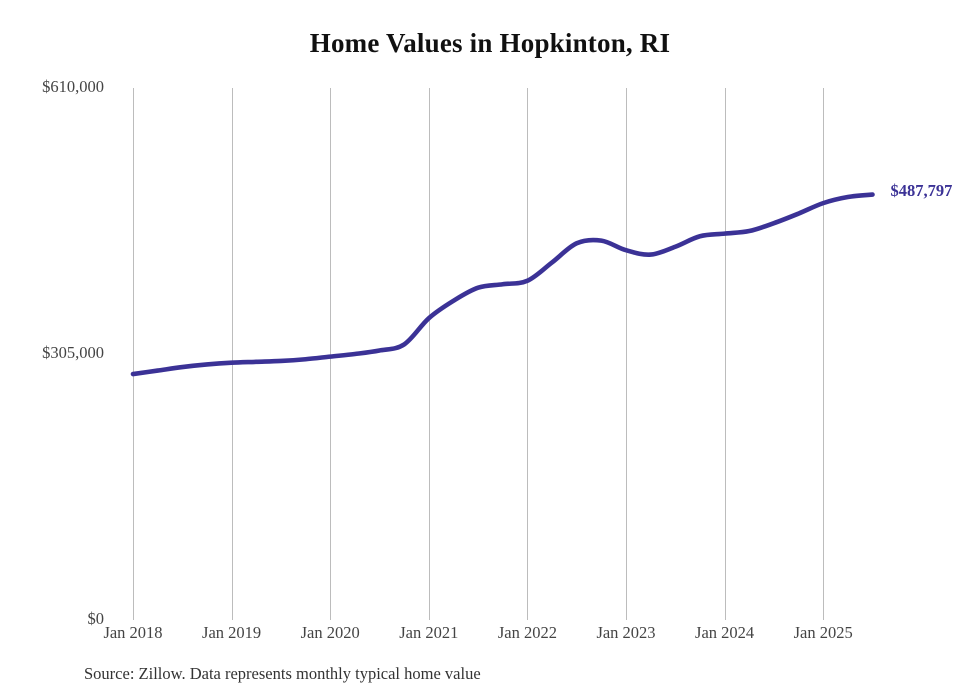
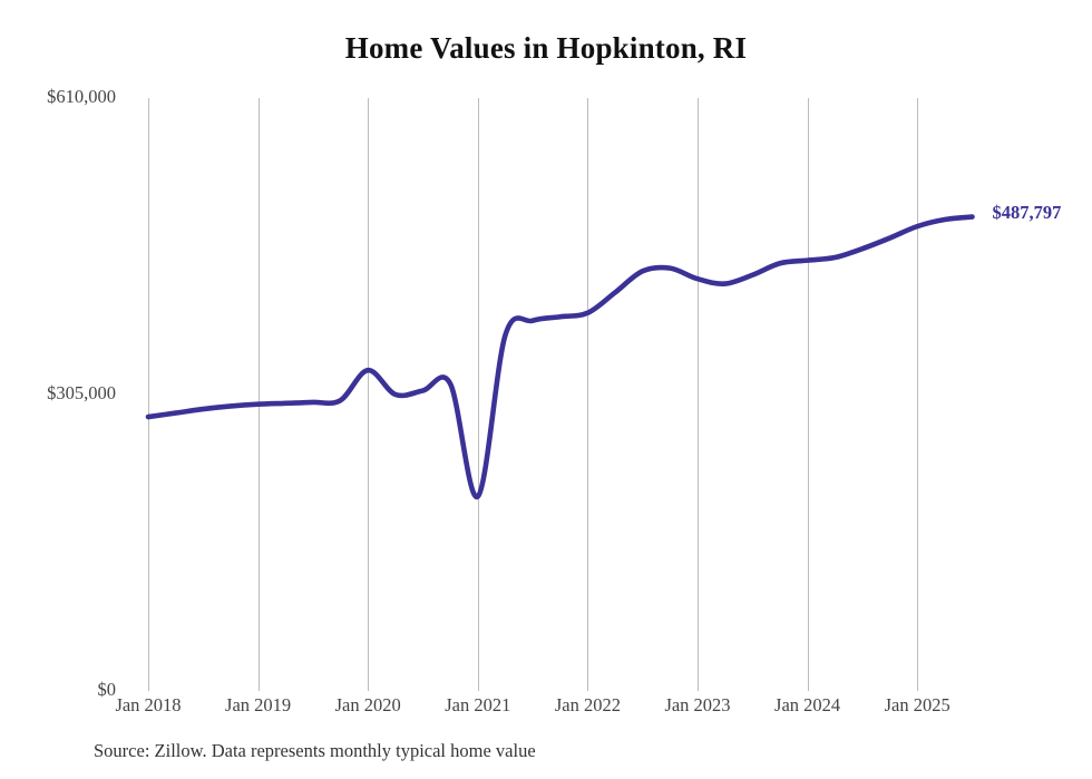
Jan 2020: $300000 -> $330000
Jan 2021: $350000 -> $200000
